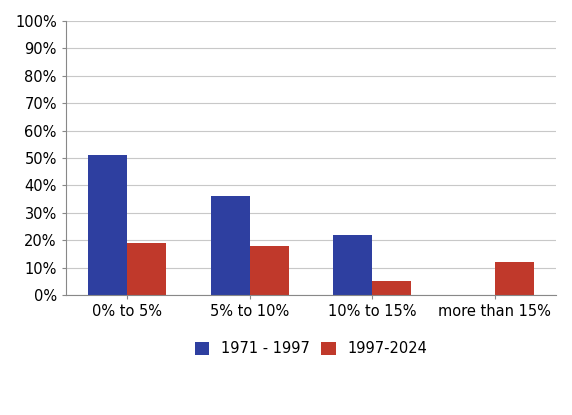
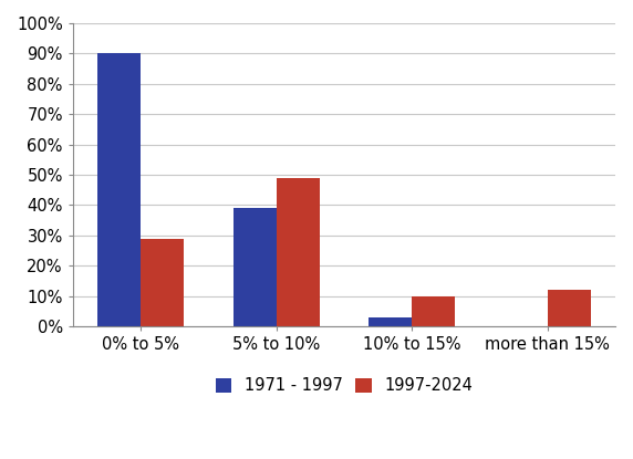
1971 - 1997/0% to 5%: 51% -> 90%
1997-2024/0% to 5%: 19% -> 29%
1971 - 1997/5% to 10%: 36% -> 39%
1997-2024/5% to 10%: 18% -> 49%
1971 - 1997/10% to 15%: 22% -> 3%
1997-2024/10% to 15%: 5% -> 10%
